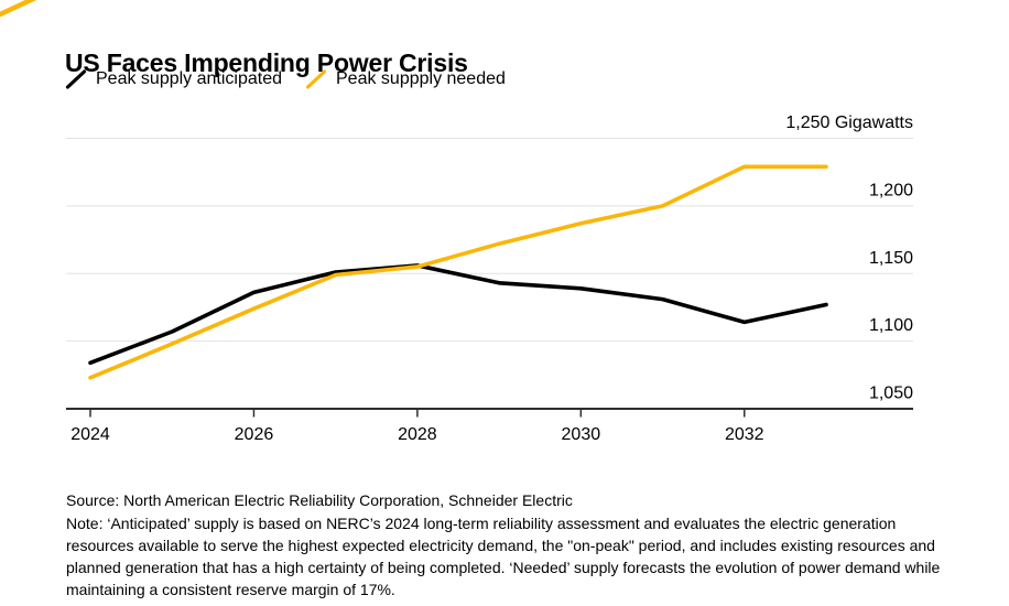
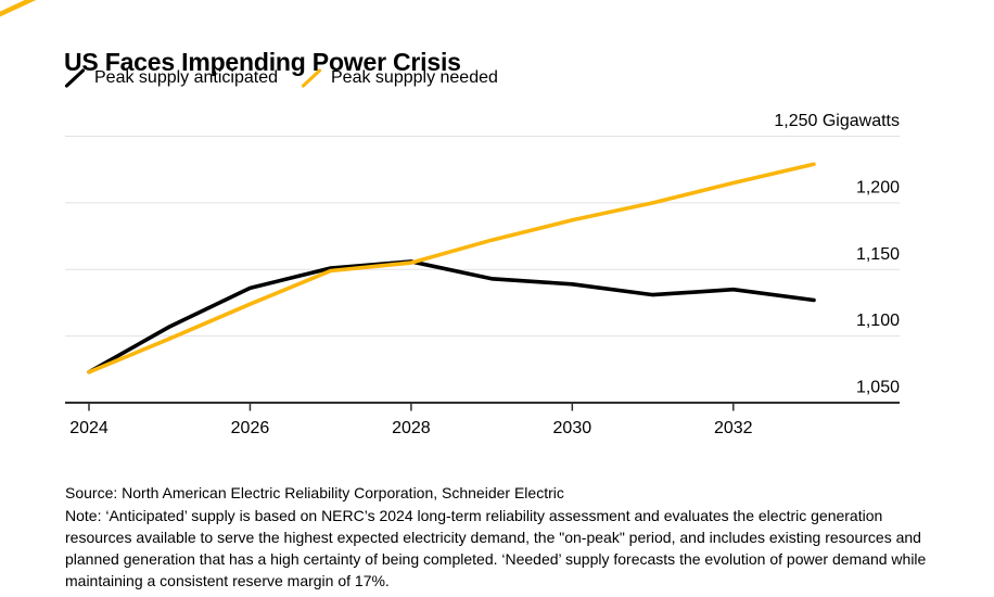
Peak supply anticipated/2024: 1084 -> 1073
Peak supply anticipated/2032: 1114 -> 1135
Peak suppply needed/2032: 1229 -> 1215
